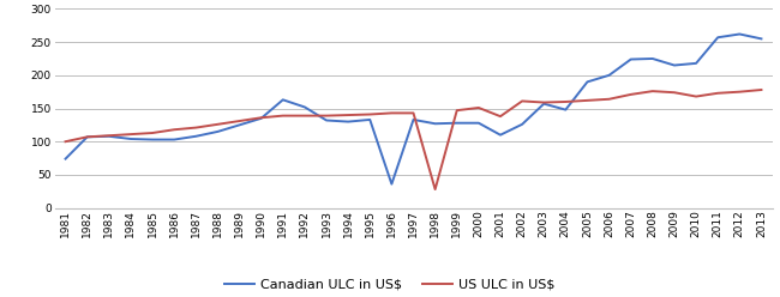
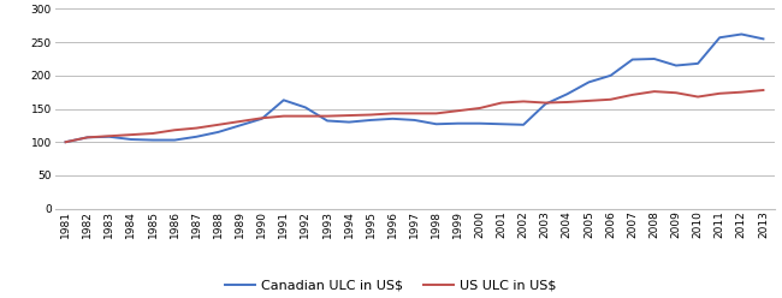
Canadian ULC in US$/1981: 74 -> 100
Canadian ULC in US$/1996: 36 -> 135
US ULC in US$/1998: 28 -> 143
Canadian ULC in US$/2001: 110 -> 127
US ULC in US$/2001: 138 -> 159
Canadian ULC in US$/2004: 148 -> 172
